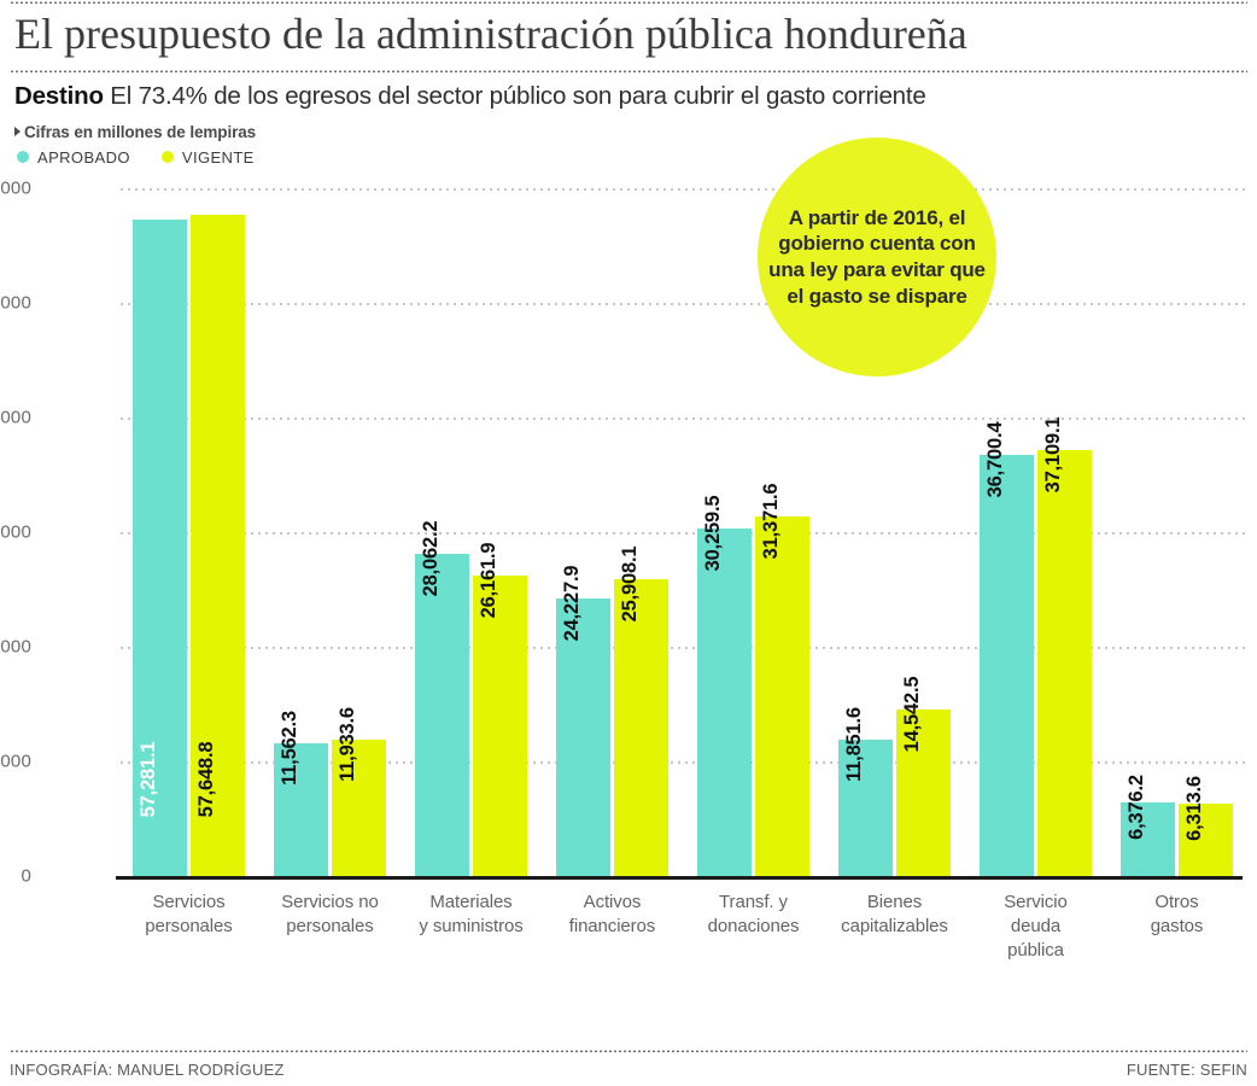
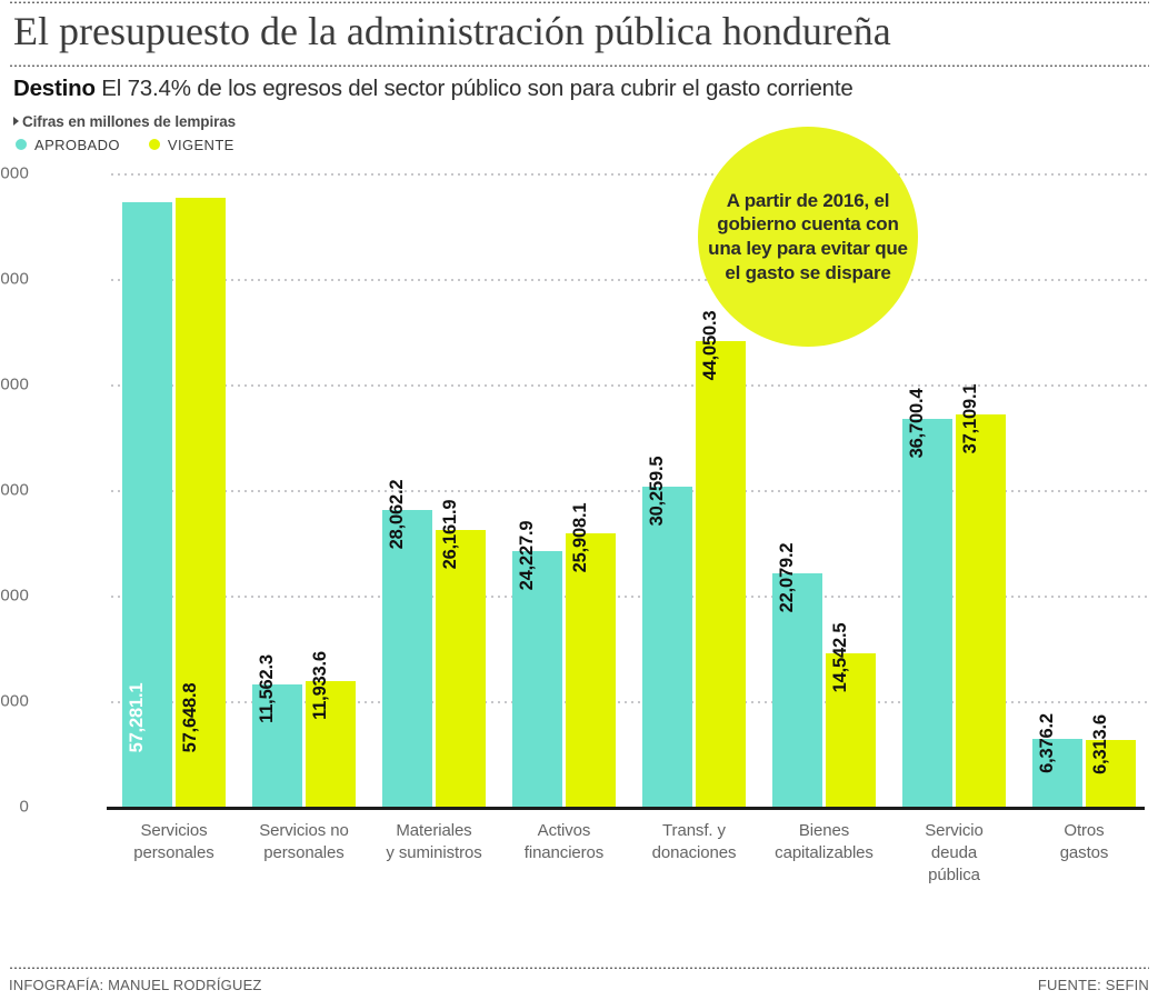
VIGENTE/Transf. y donaciones: 31,371.6 -> 44,050.3
APROBADO/Bienes capitalizables: 11,851.6 -> 22,079.2
